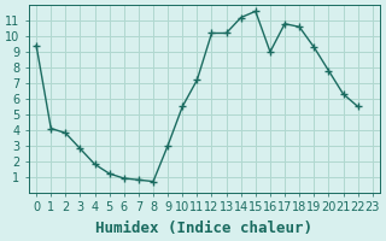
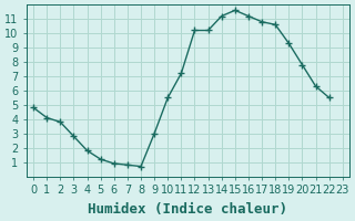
0: 9.4 -> 4.8
16: 9.0 -> 11.2
